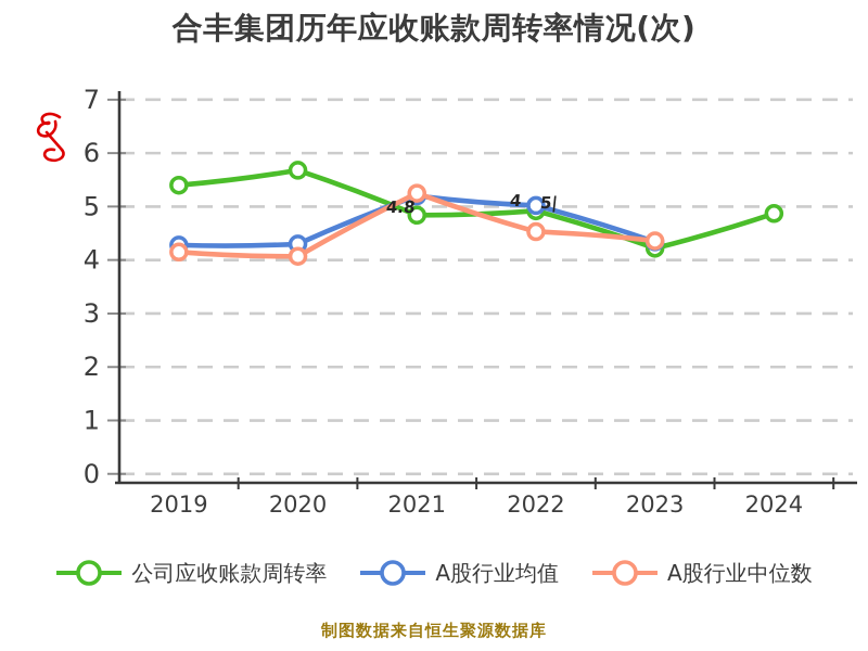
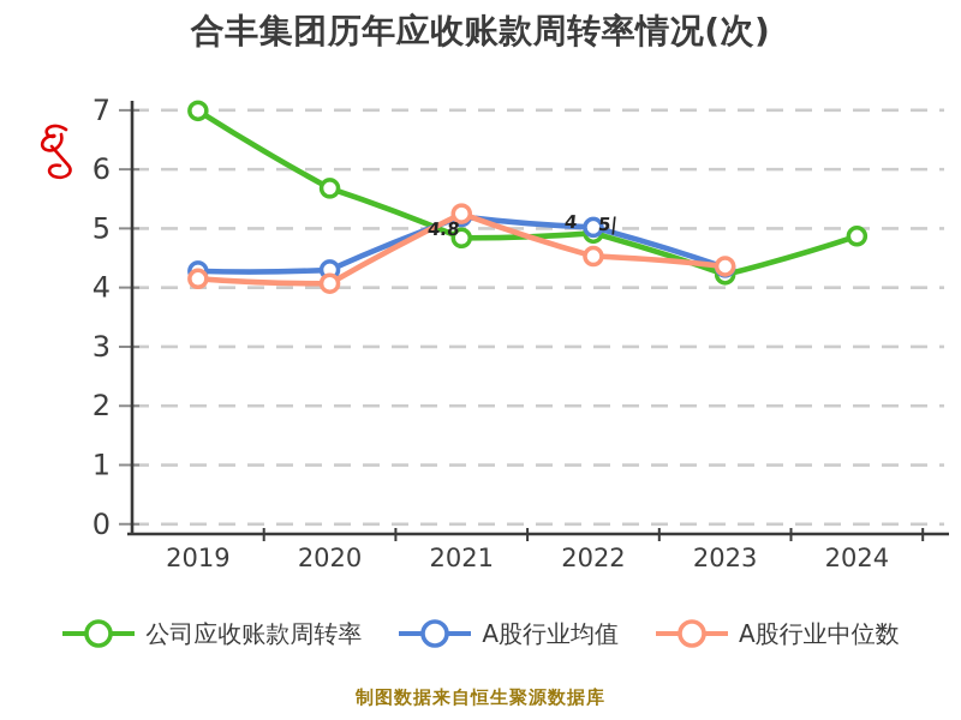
公司应收账款周转率/2019: 5.4 -> 7.0
